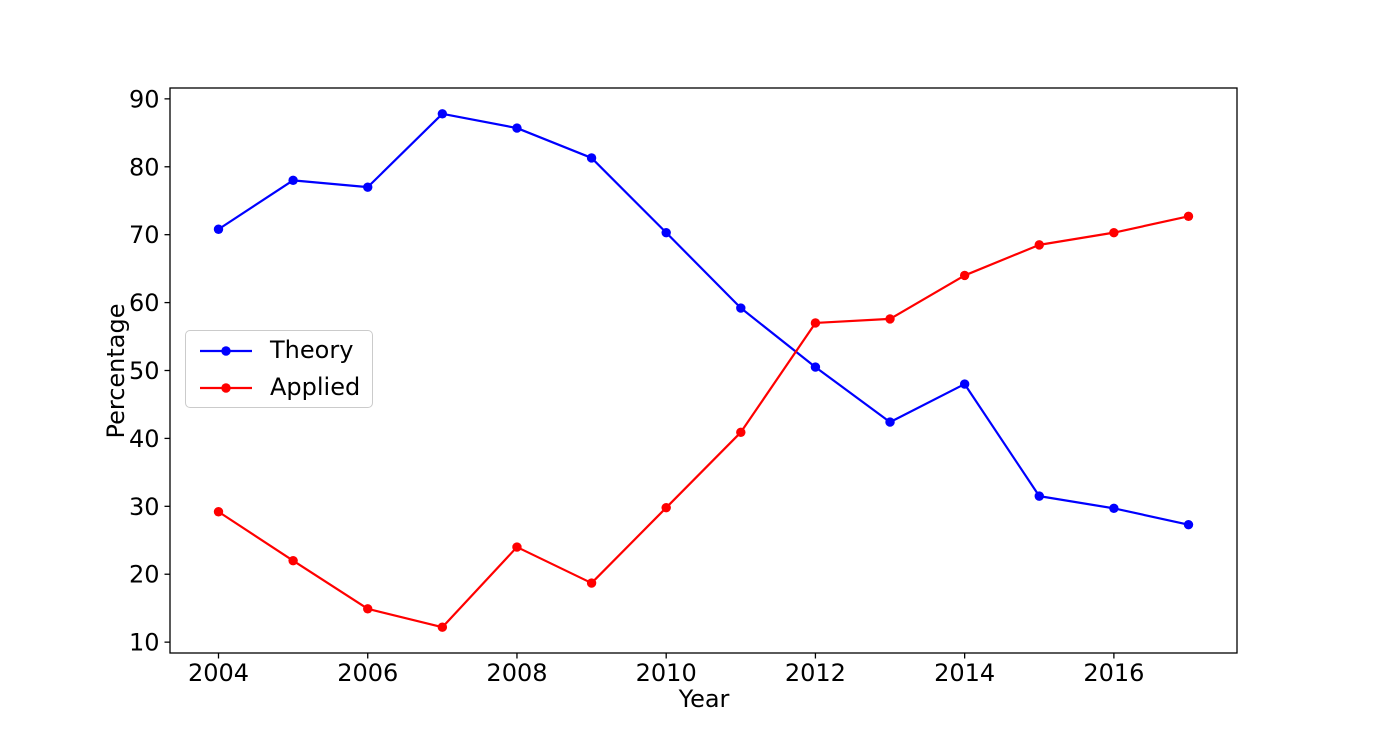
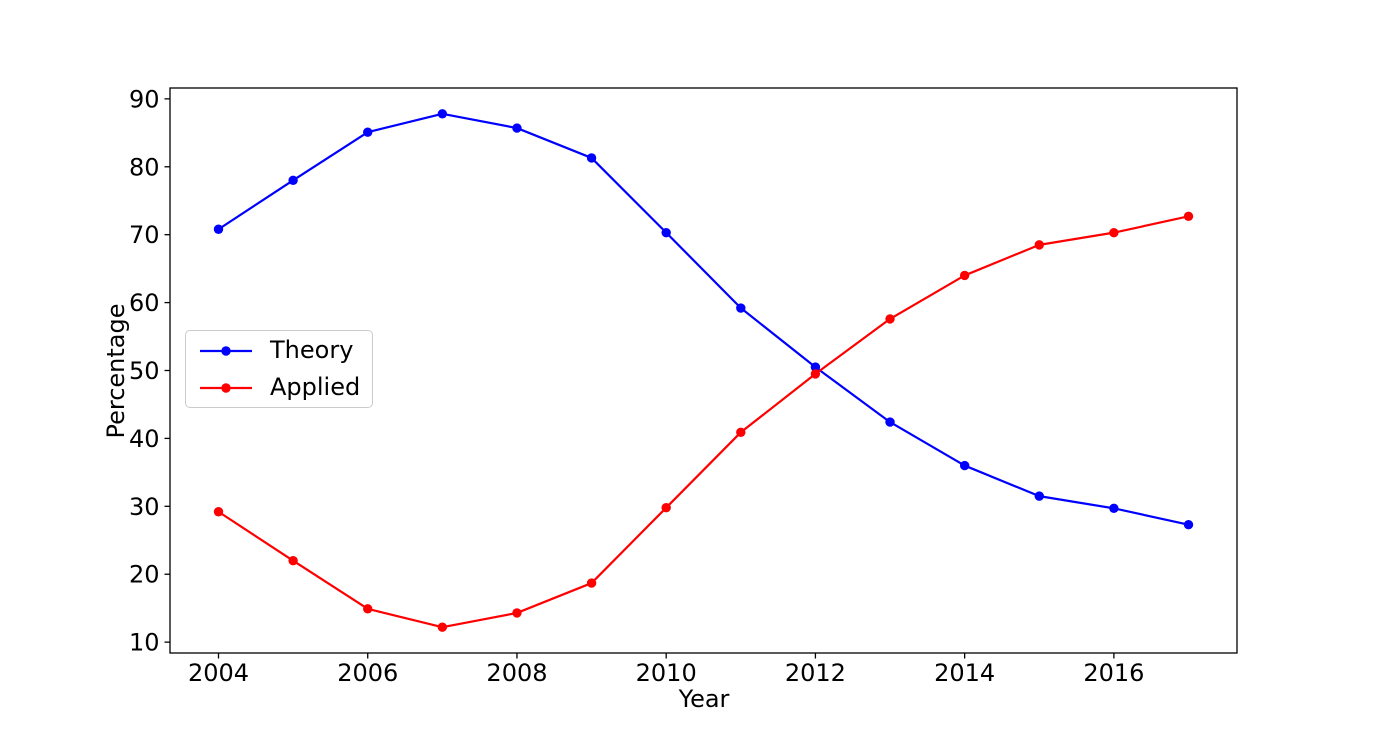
Theory/2006: 77 -> 85
Applied/2008: 24 -> 14
Applied/2012: 57 -> 50
Theory/2014: 48 -> 36
